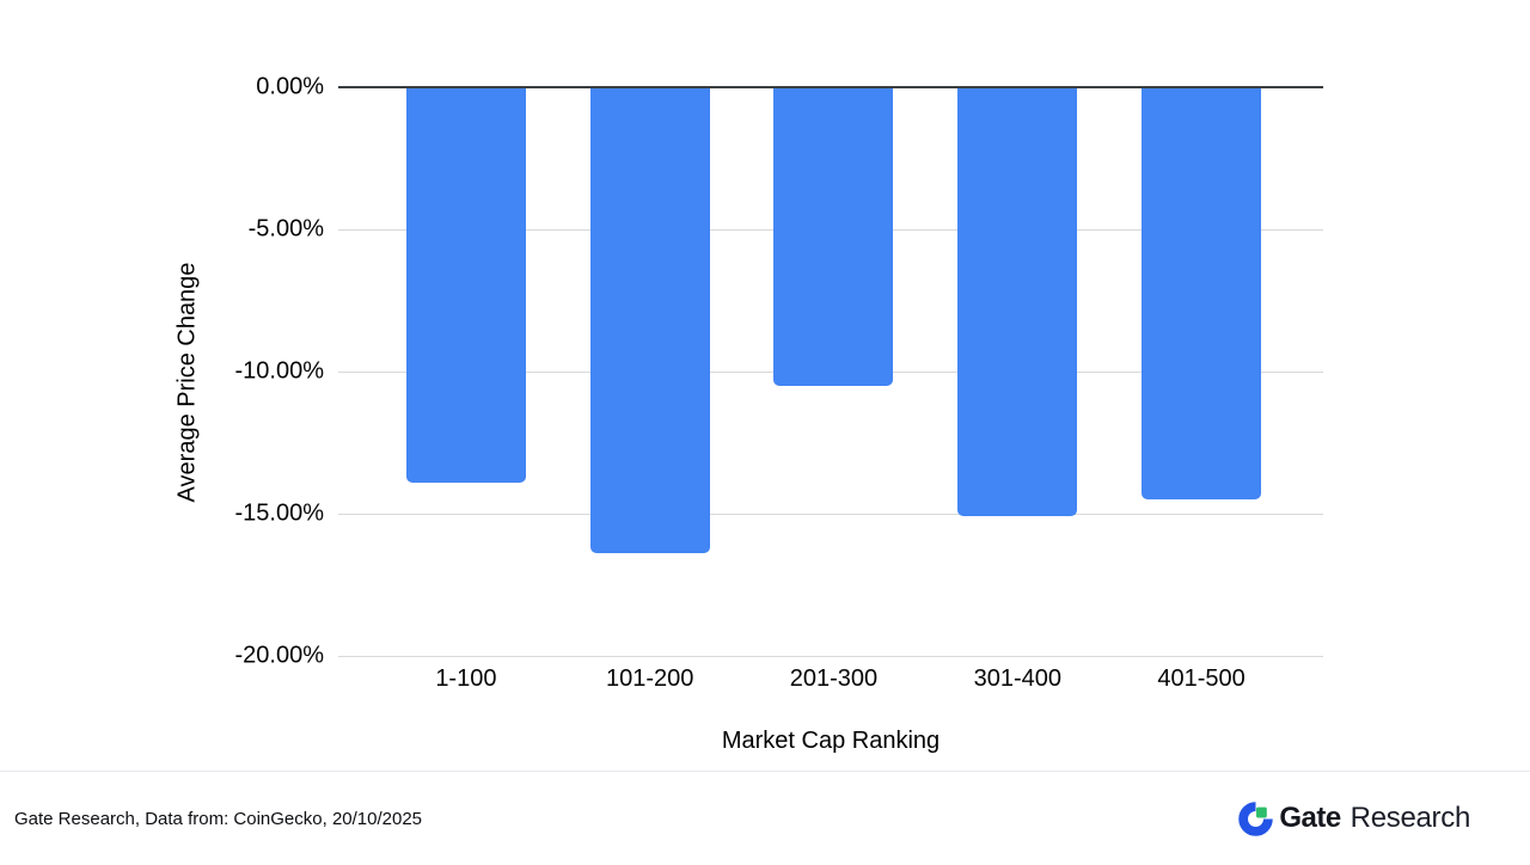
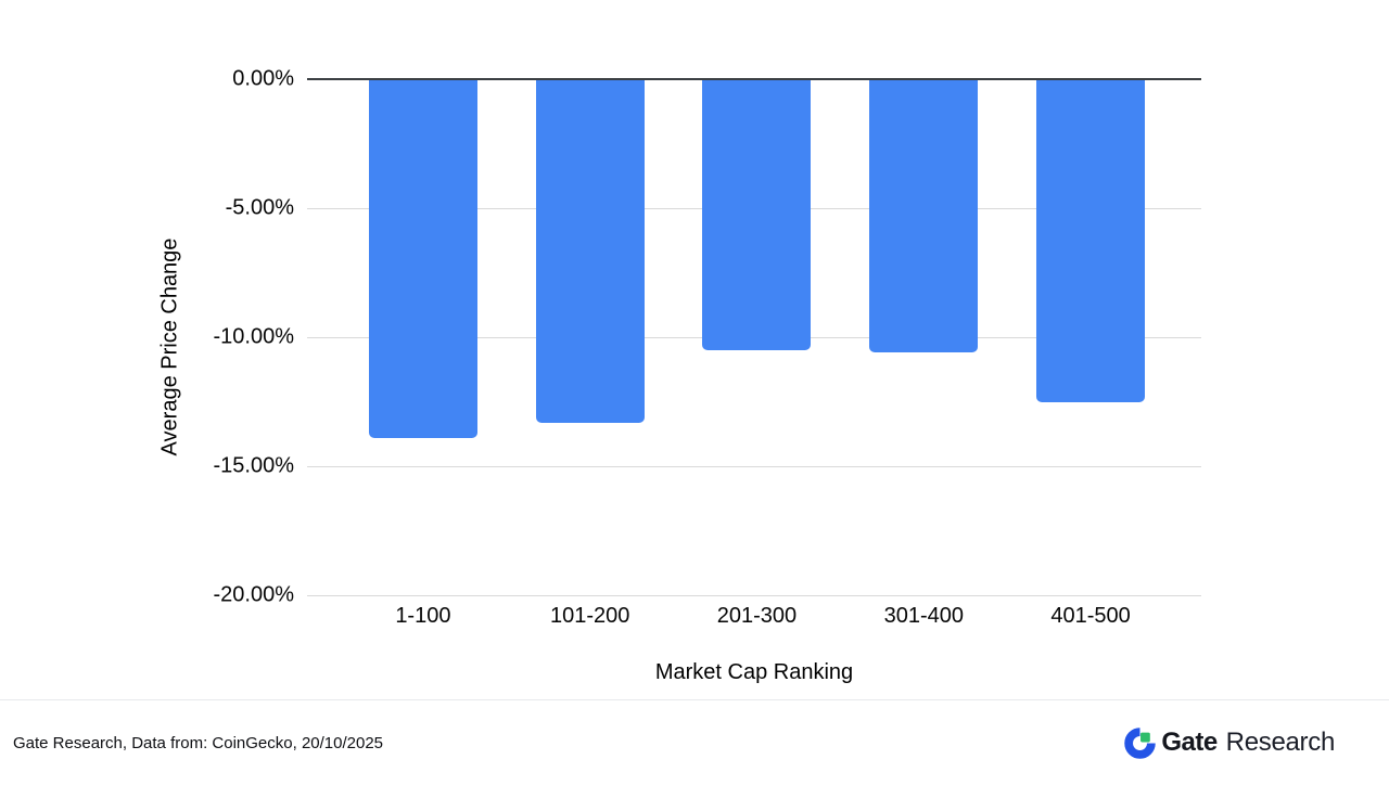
101-200: -16.4% -> -13.3%
301-400: -15.1% -> -10.6%
401-500: -14.5% -> -12.5%
